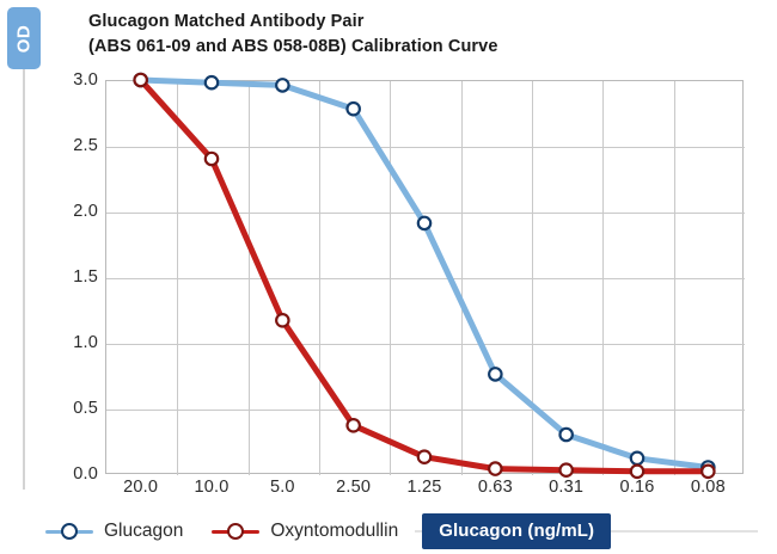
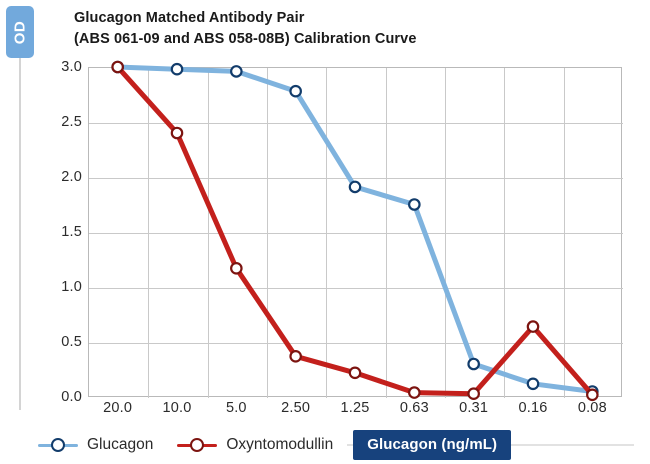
Oxyntomodullin/1.25: 0.13 -> 0.22
Glucagon/0.63: 0.76 -> 1.75
Oxyntomodullin/0.16: 0.02 -> 0.64
